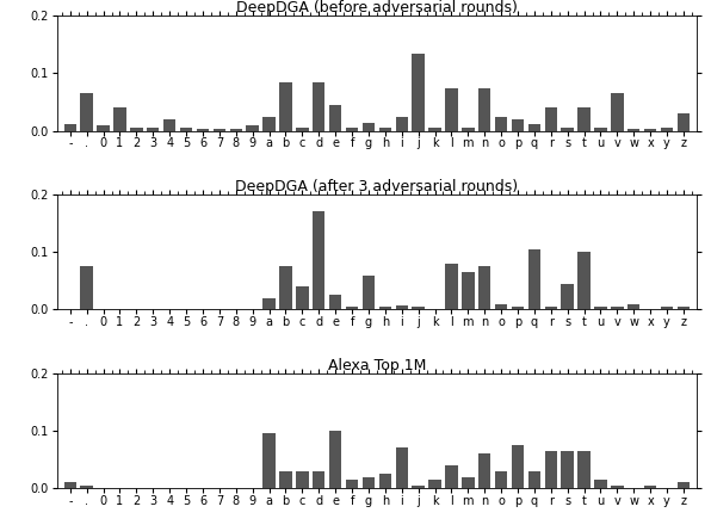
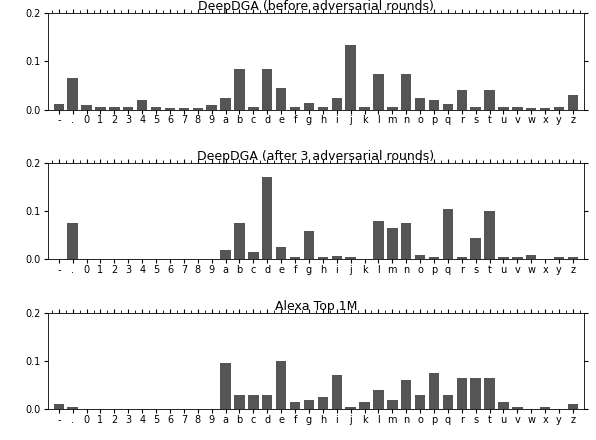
DeepDGA (before adversarial rounds)/1: 0.040 -> 0.005
DeepDGA (before adversarial rounds)/v: 0.065 -> 0.005
DeepDGA (after 3 adversarial rounds)/c: 0.040 -> 0.015
